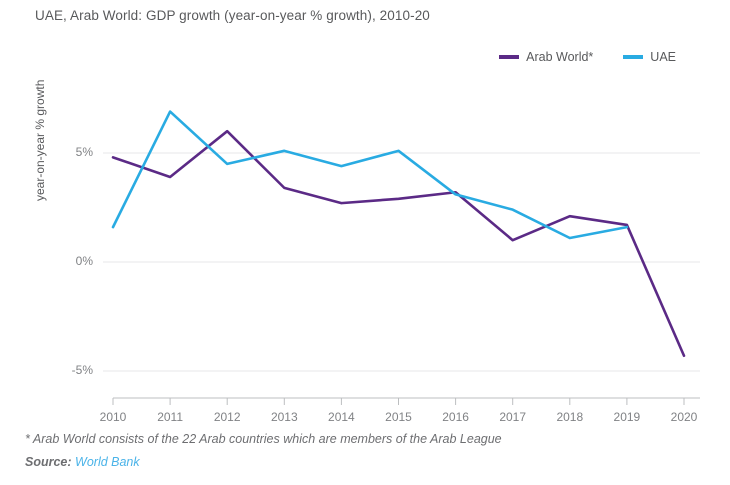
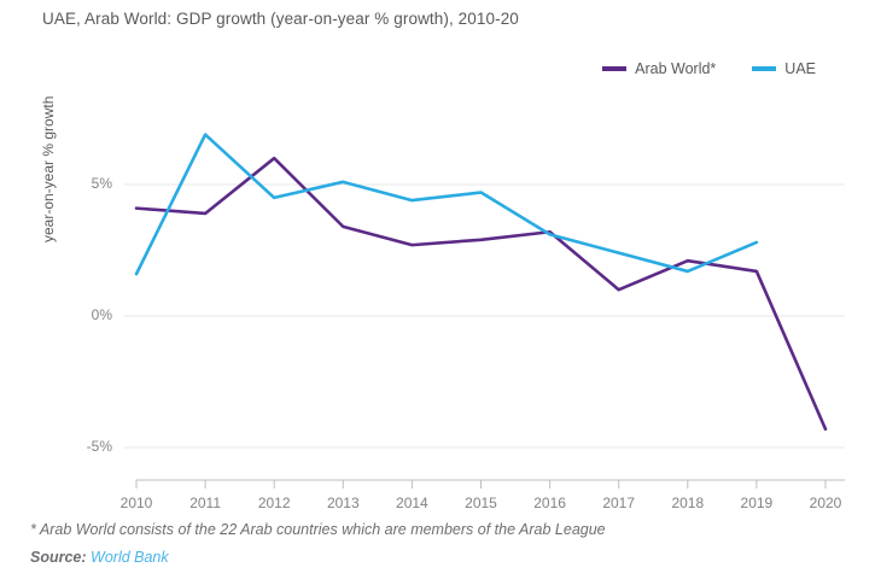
Arab World*/2010: 4.8% -> 4.1%
UAE/2015: 5.1% -> 4.7%
UAE/2018: 1.1% -> 1.7%
UAE/2019: 1.6% -> 2.8%
